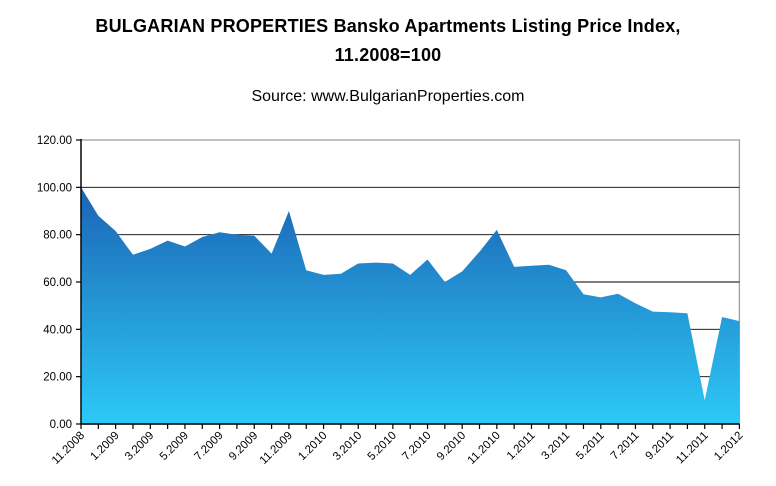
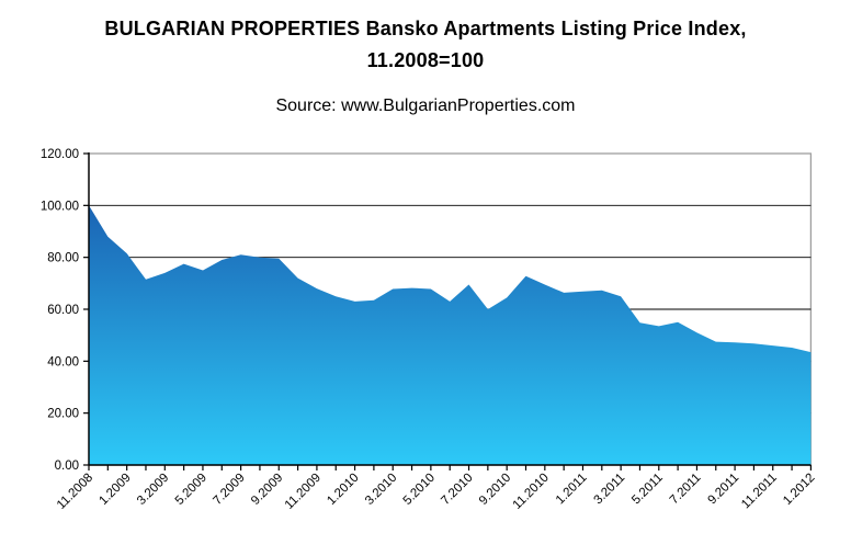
11.2009: 90 -> 68
11.2010: 82 -> 70
11.2011: 10 -> 46
